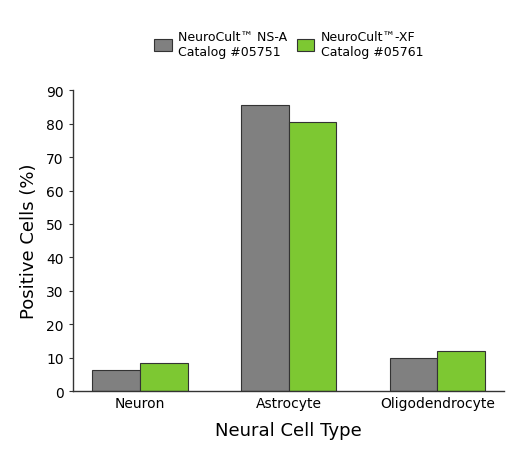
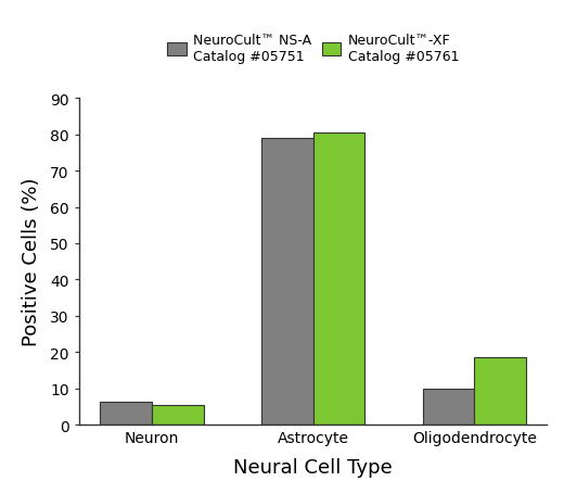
NeuroCult™-XF Catalog #05761/Neuron: 8.5 -> 5.5
NeuroCult™ NS-A Catalog #05751/Astrocyte: 85.5 -> 79.0
NeuroCult™-XF Catalog #05761/Oligodendrocyte: 12.0 -> 18.5
